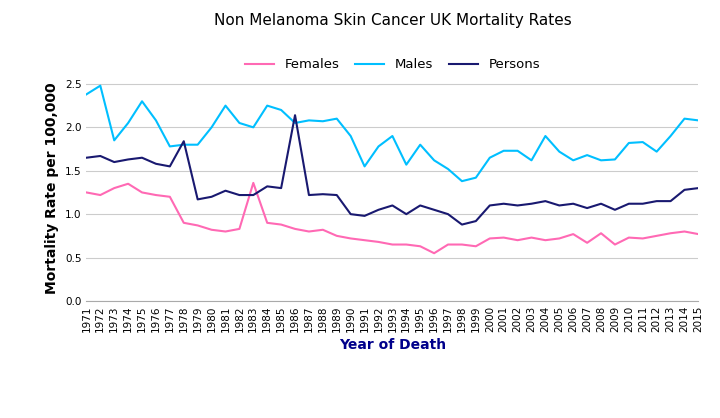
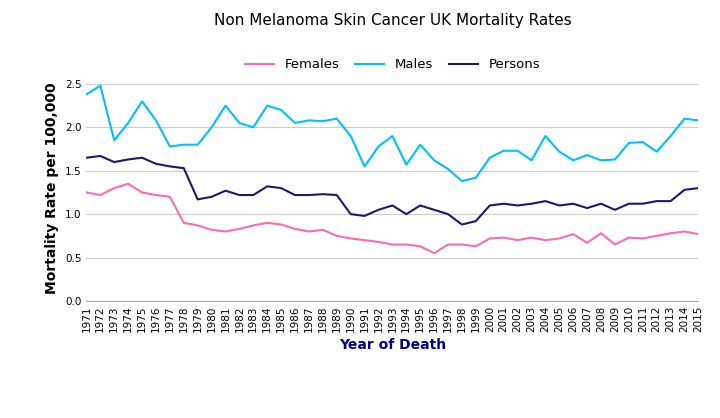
Persons/1978: 1.84 -> 1.53
Females/1983: 1.36 -> 0.87
Persons/1986: 2.14 -> 1.22
